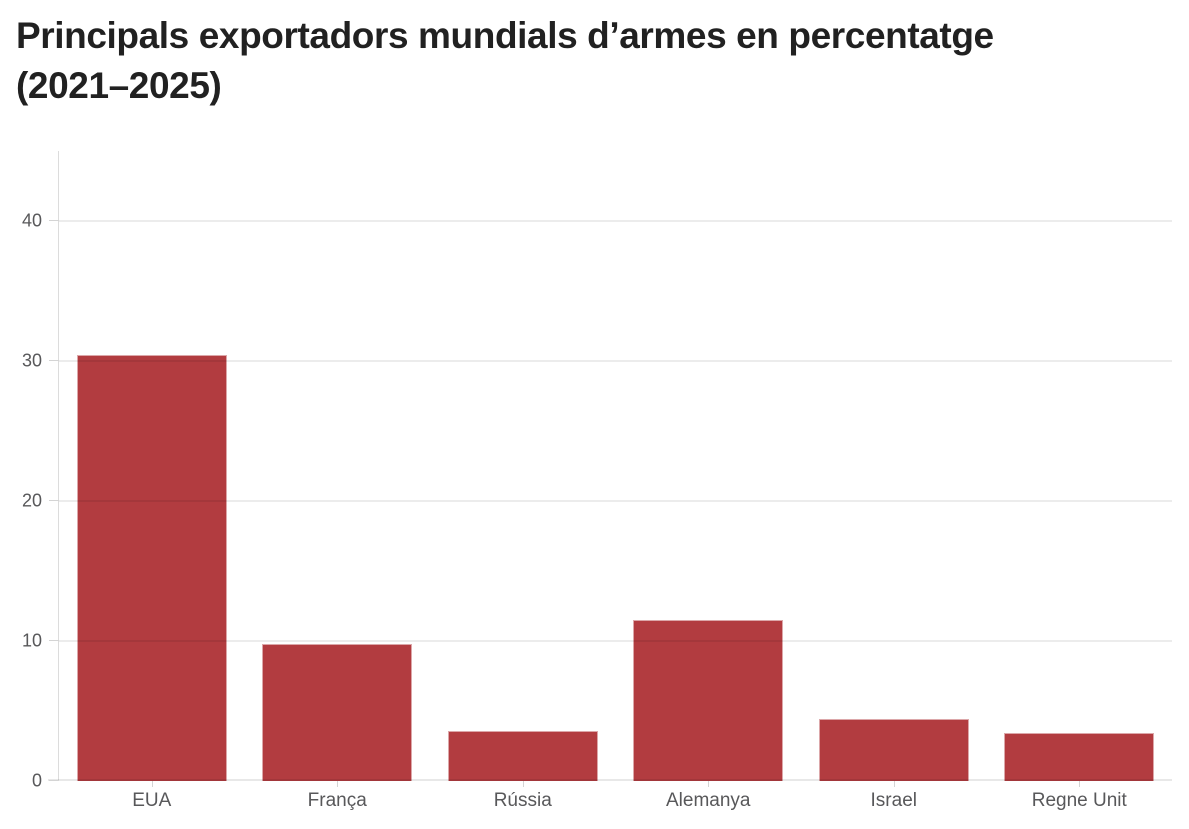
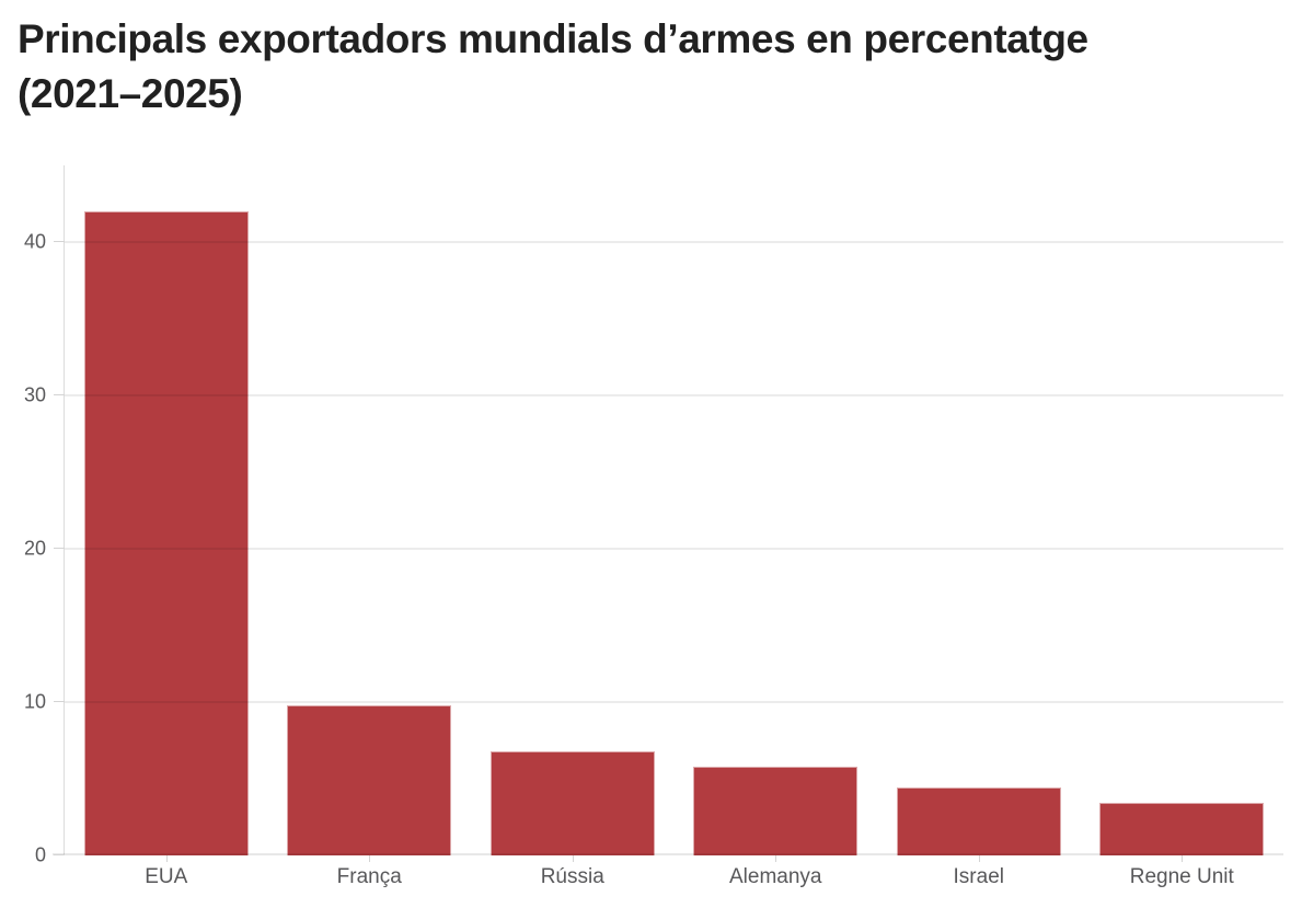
EUA: 30.4 -> 42.0
Rússia: 3.6 -> 6.8
Alemanya: 11.5 -> 5.8
